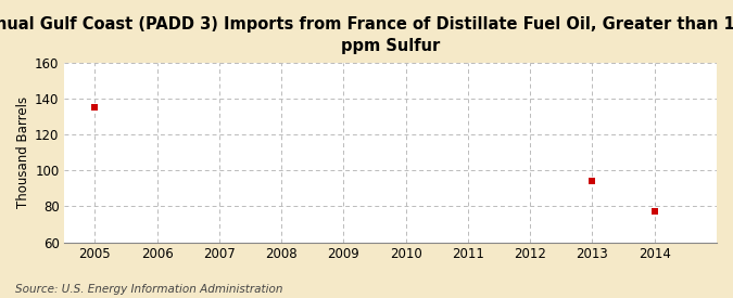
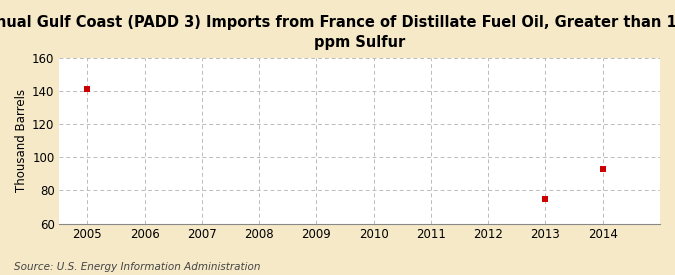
2005: 135 -> 141
2013: 94 -> 75
2014: 77 -> 93
